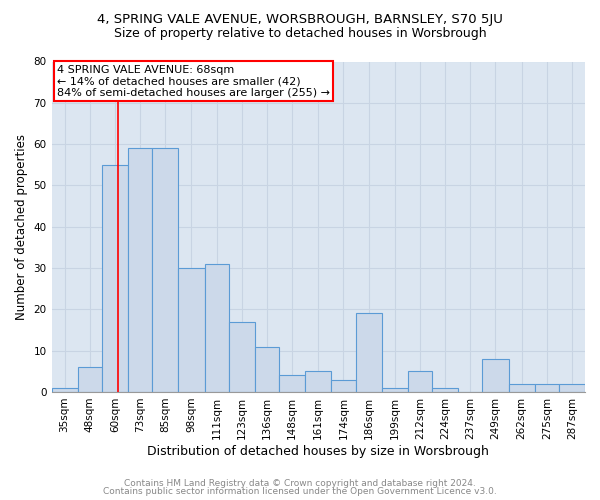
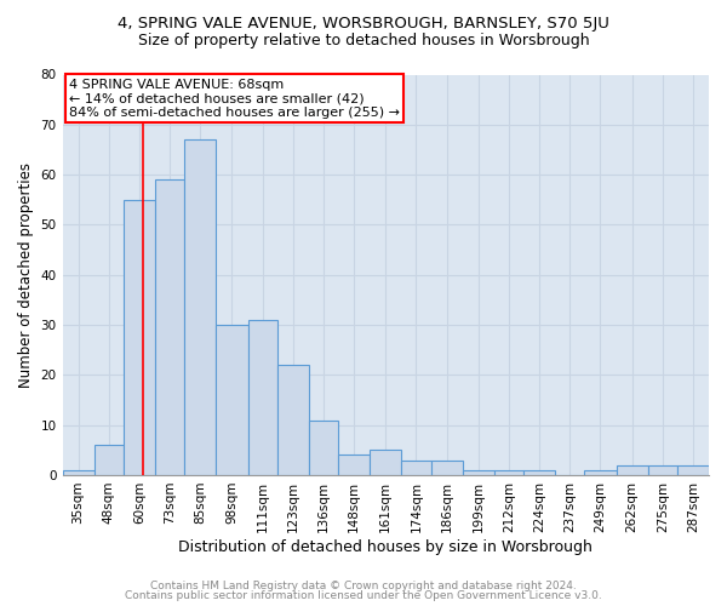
85sqm: 59 -> 67
123sqm: 17 -> 22
186sqm: 19 -> 3
212sqm: 5 -> 1
249sqm: 8 -> 1
